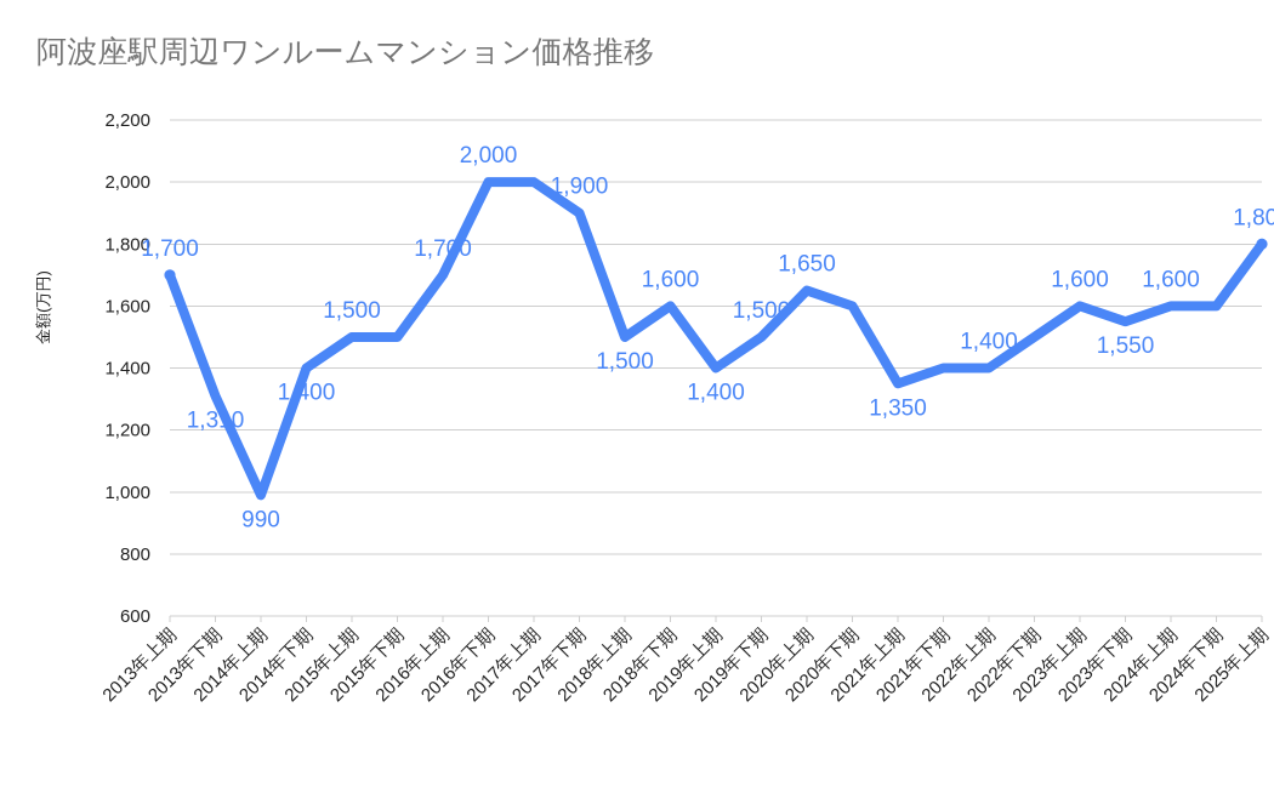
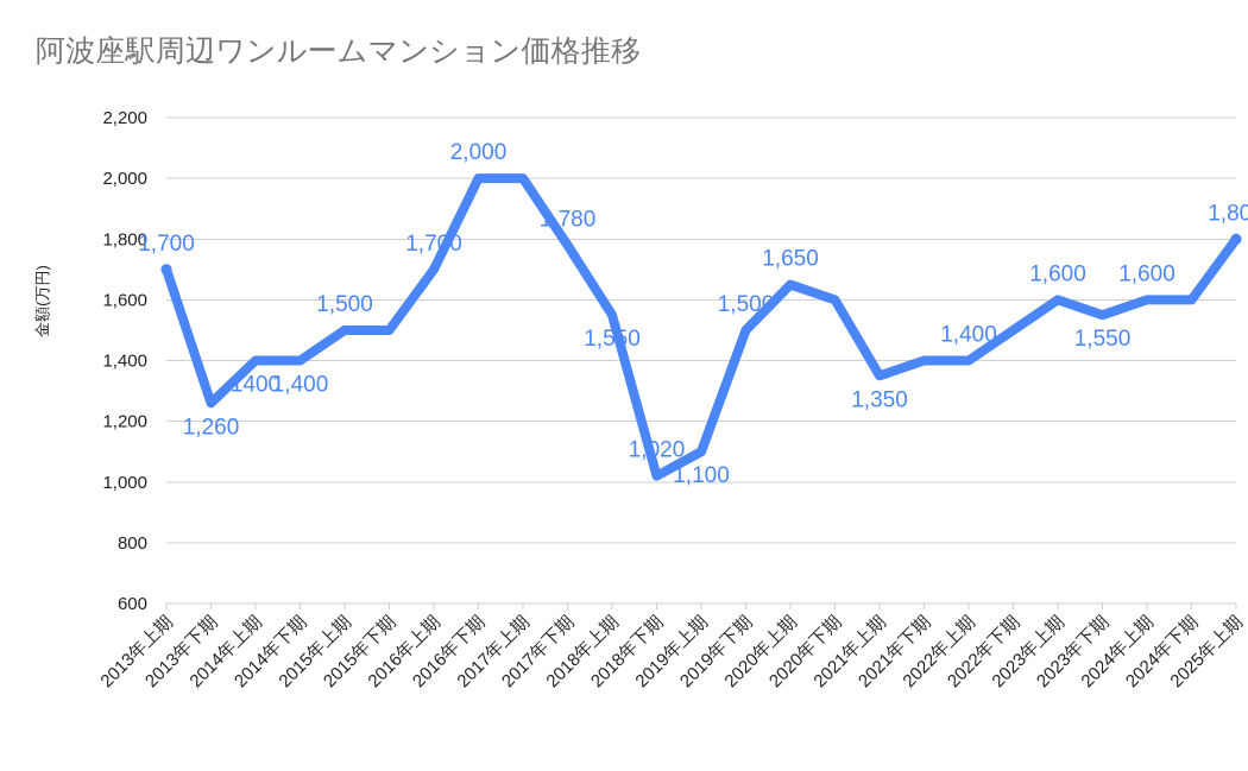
2013年下期: 1,310 -> 1,260
2014年上期: 990 -> 1400
2017年下期: 1,900 -> 1,780
2018年上期: 1,500 -> 1,550
2018年下期: 1,600 -> 1,020
2019年上期: 1,400 -> 1,100
